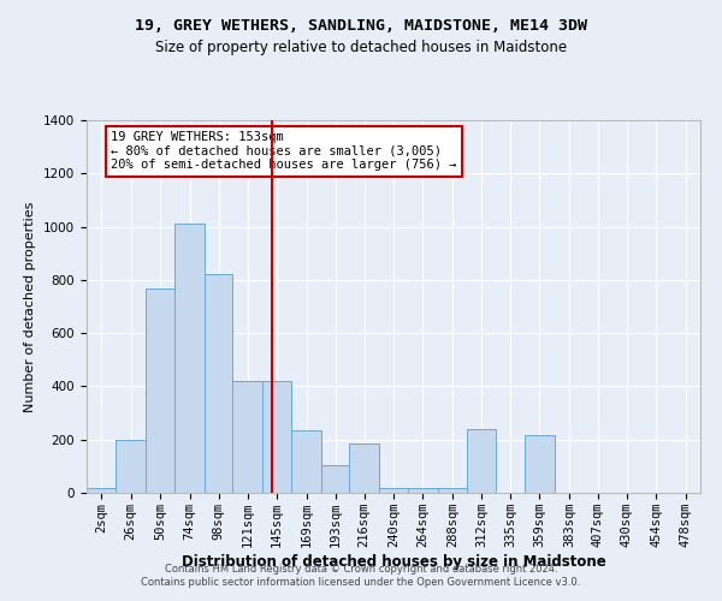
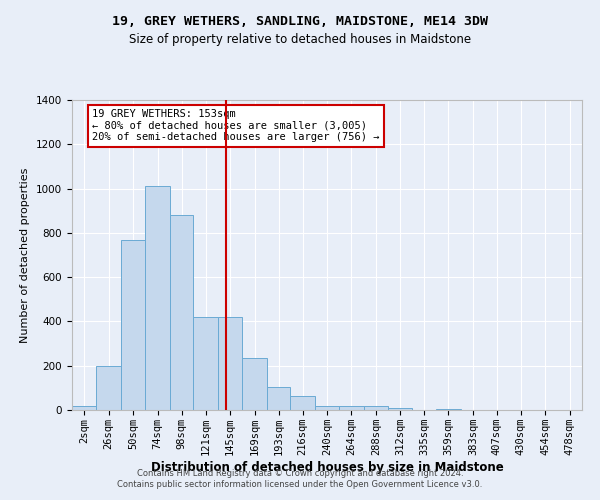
98sqm: 820 -> 880
216sqm: 185 -> 65
312sqm: 240 -> 10
359sqm: 215 -> 5
